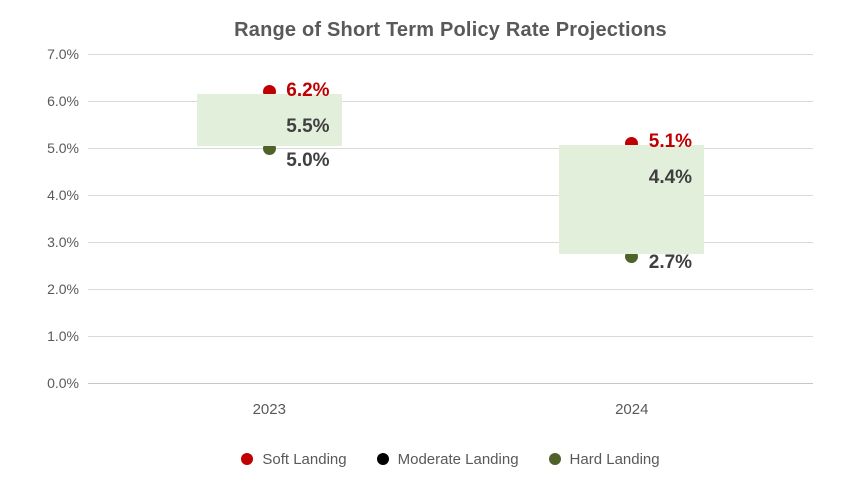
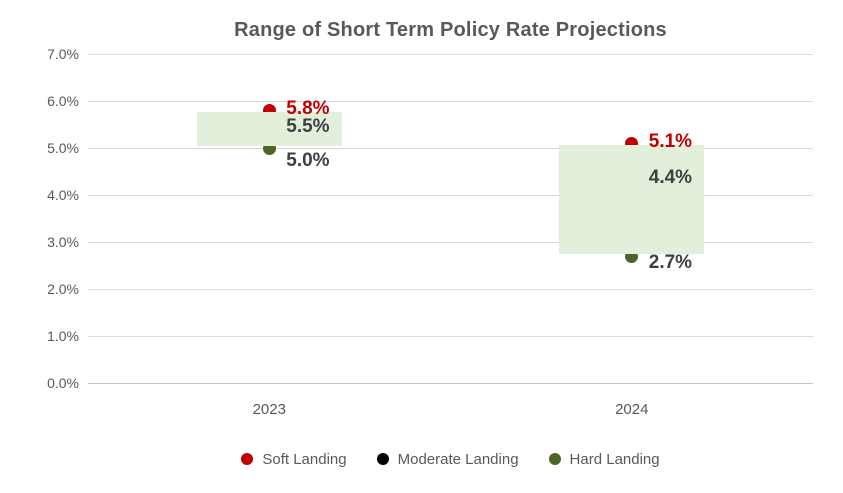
Soft Landing/2023: 6.2% -> 5.8%
